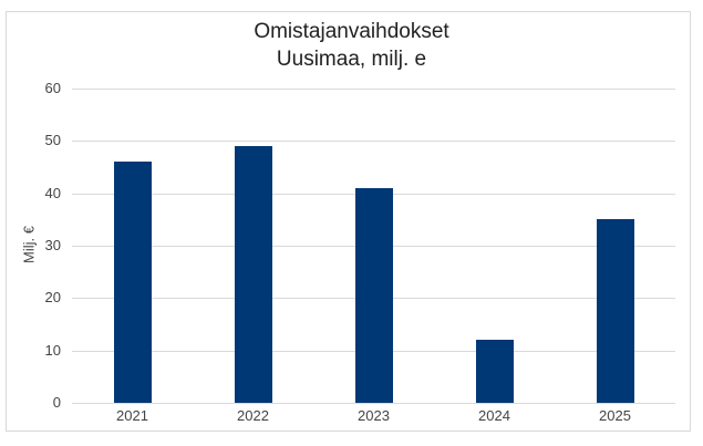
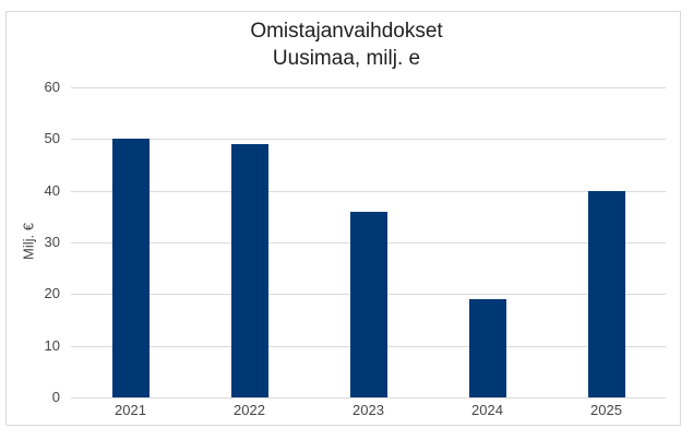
2021: 46 -> 50
2023: 41 -> 36
2024: 12 -> 19
2025: 35 -> 40
